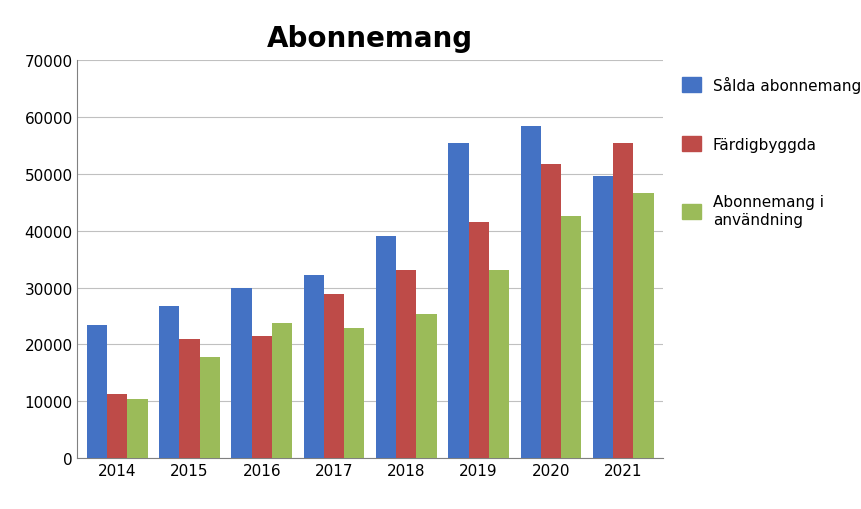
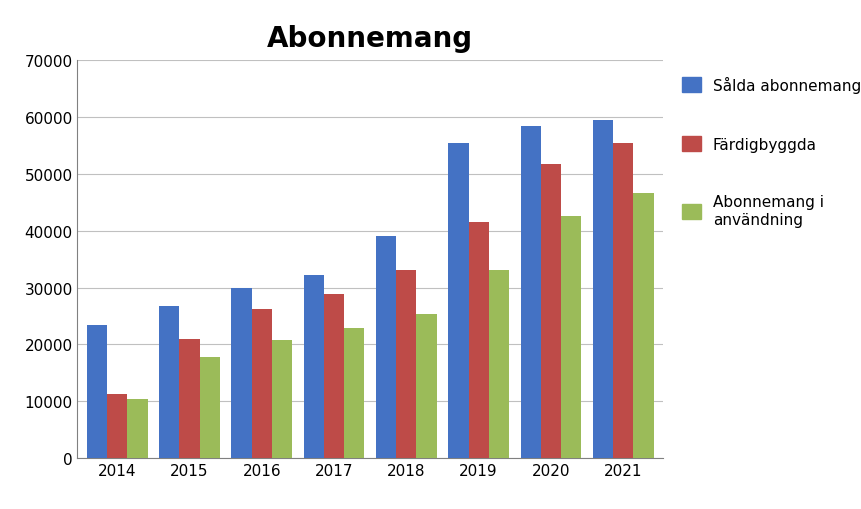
Färdigbyggda/2016: 21400 -> 26200
Abonnemang i användning/2016: 23800 -> 20700
Sålda abonnemang/2021: 49600 -> 59500
